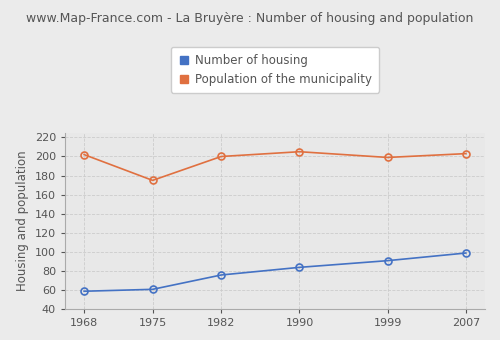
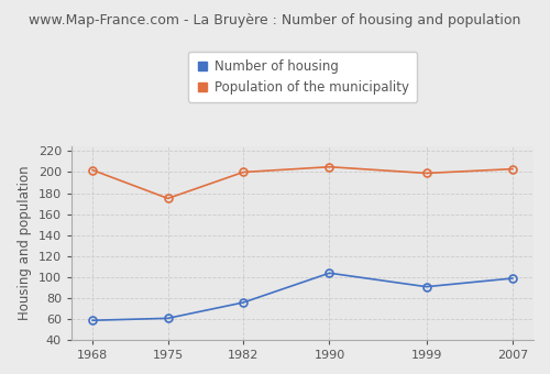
Number of housing/1990: 84 -> 104
